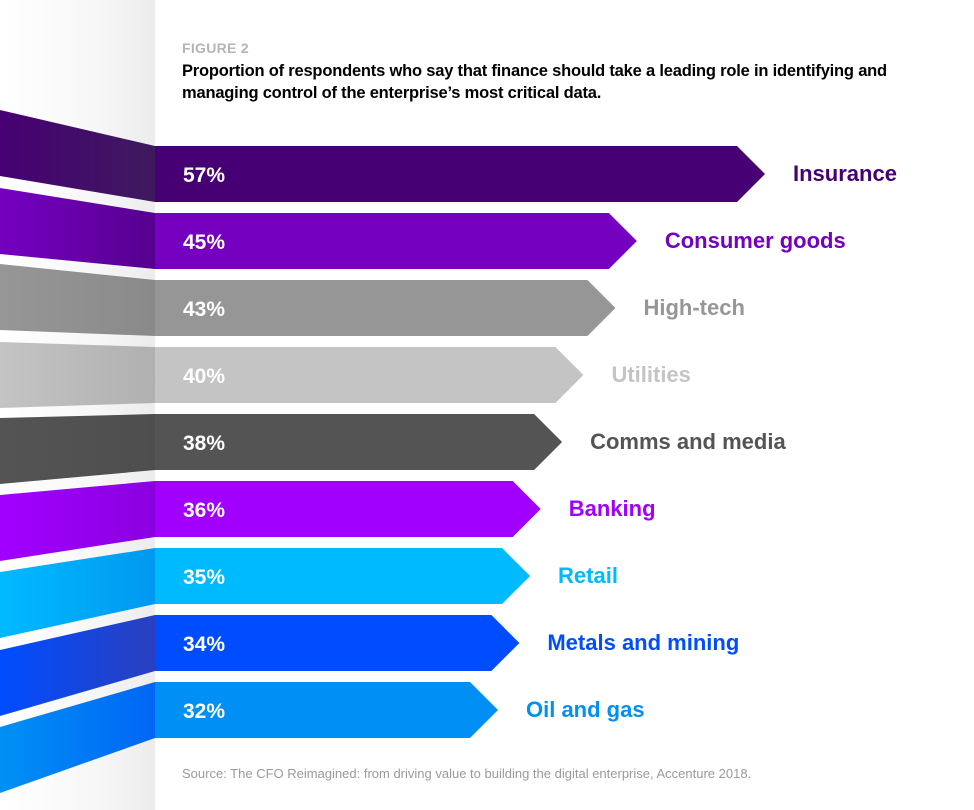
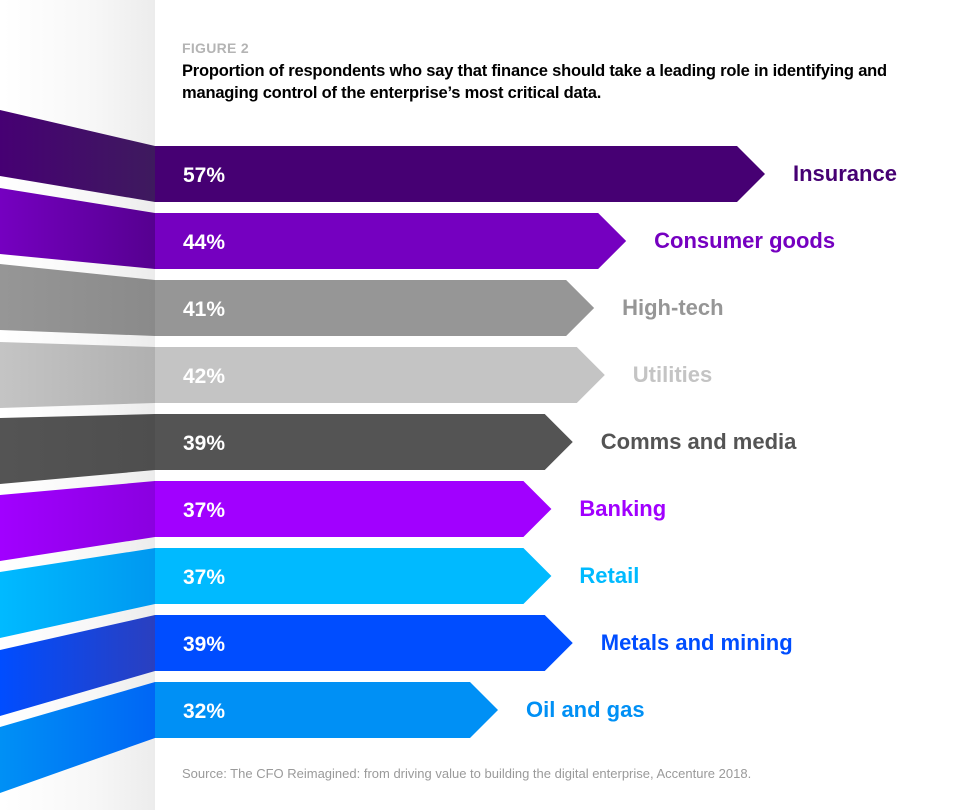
Consumer goods: 45% -> 44%
High-tech: 43% -> 41%
Utilities: 40% -> 42%
Comms and media: 38% -> 39%
Banking: 36% -> 37%
Retail: 35% -> 37%
Metals and mining: 34% -> 39%
